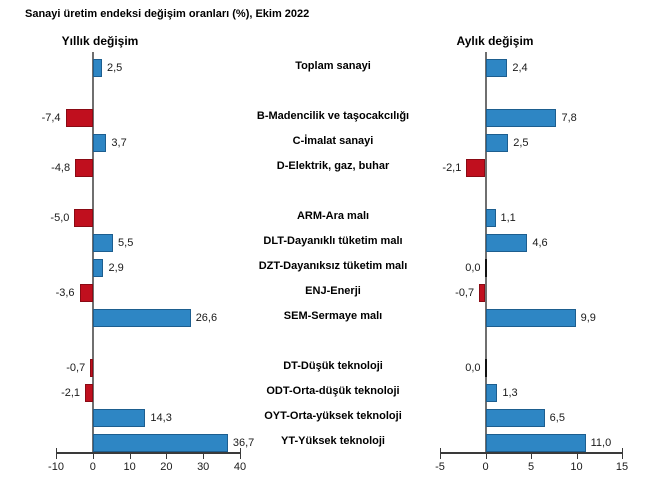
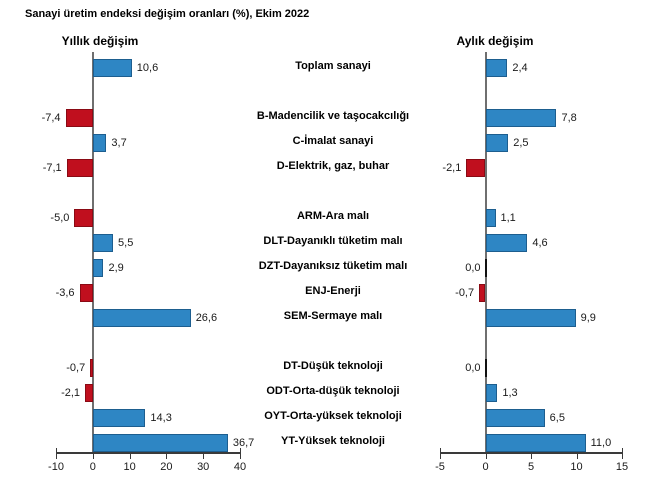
Yıllık değişim/Toplam sanayi: 2,5 -> 10,6
Yıllık değişim/D-Elektrik, gaz, buhar: -4,8 -> -7,1
